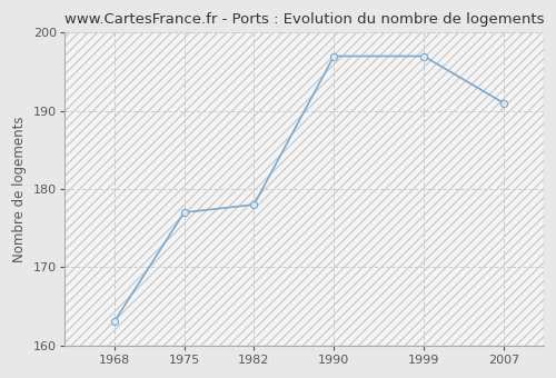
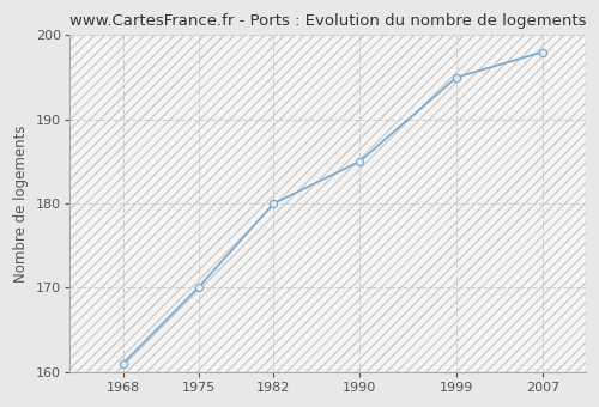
1968: 163 -> 161
1975: 177 -> 170
1982: 178 -> 180
1990: 197 -> 185
1999: 197 -> 195
2007: 191 -> 198
